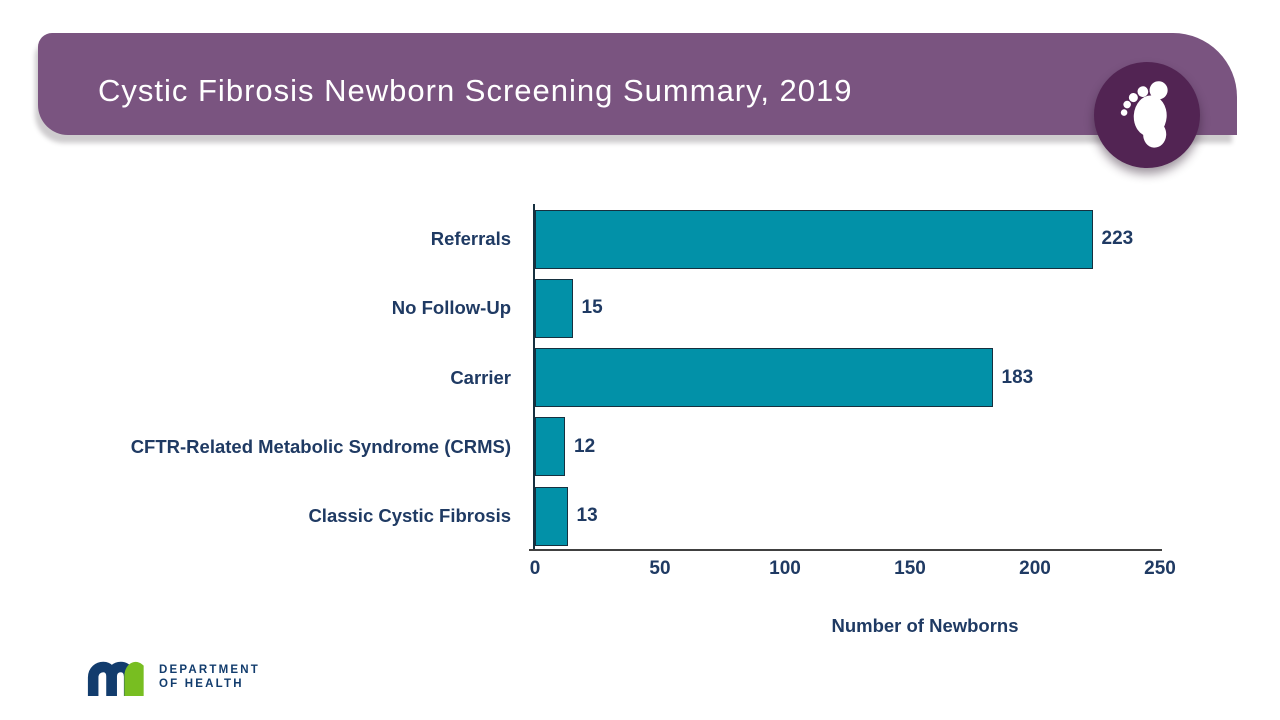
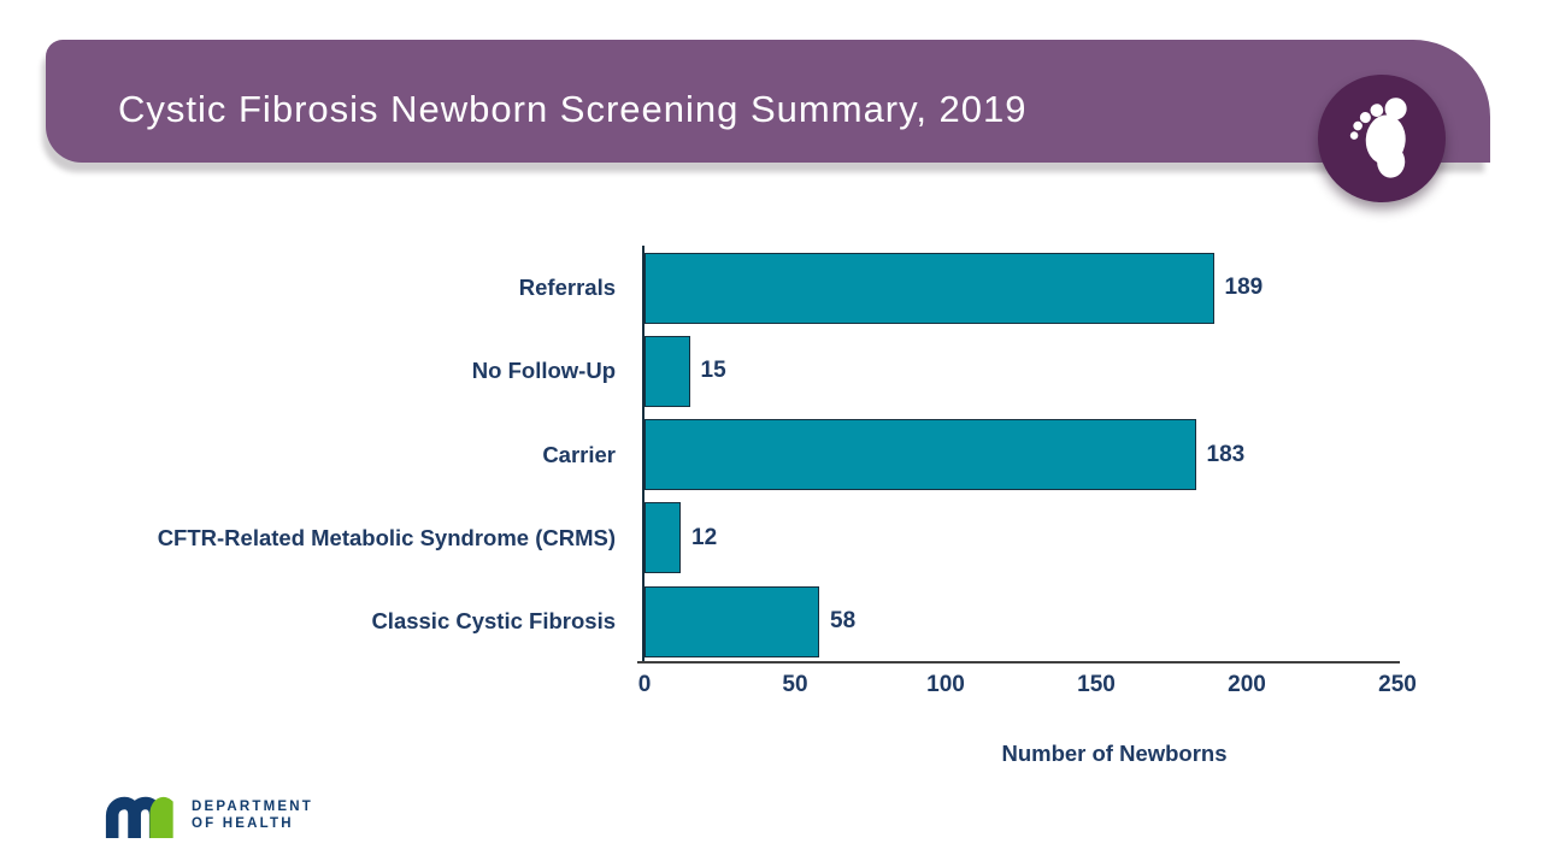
Referrals: 223 -> 189
Classic Cystic Fibrosis: 13 -> 58
